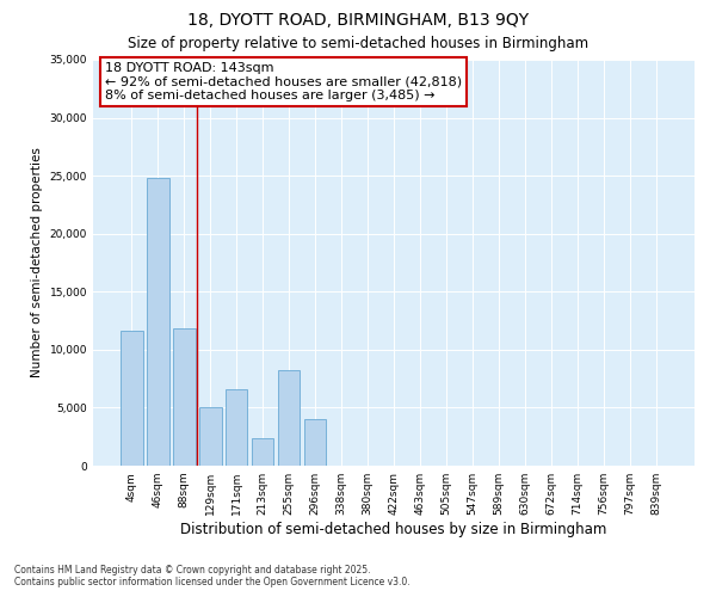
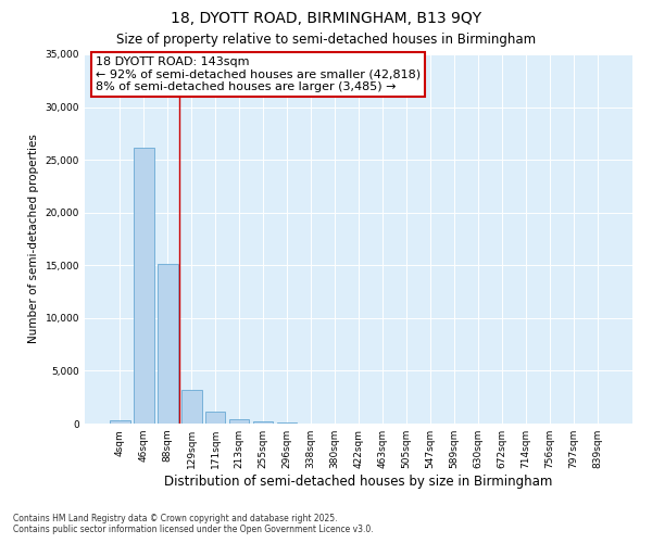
4sqm: 11,600 -> 400
46sqm: 24,800 -> 26,100
88sqm: 11,800 -> 15,100
129sqm: 5,000 -> 3,200
171sqm: 6,600 -> 1,200
213sqm: 2,400 -> 400
255sqm: 8,200 -> 200
296sqm: 4,000 -> 100
